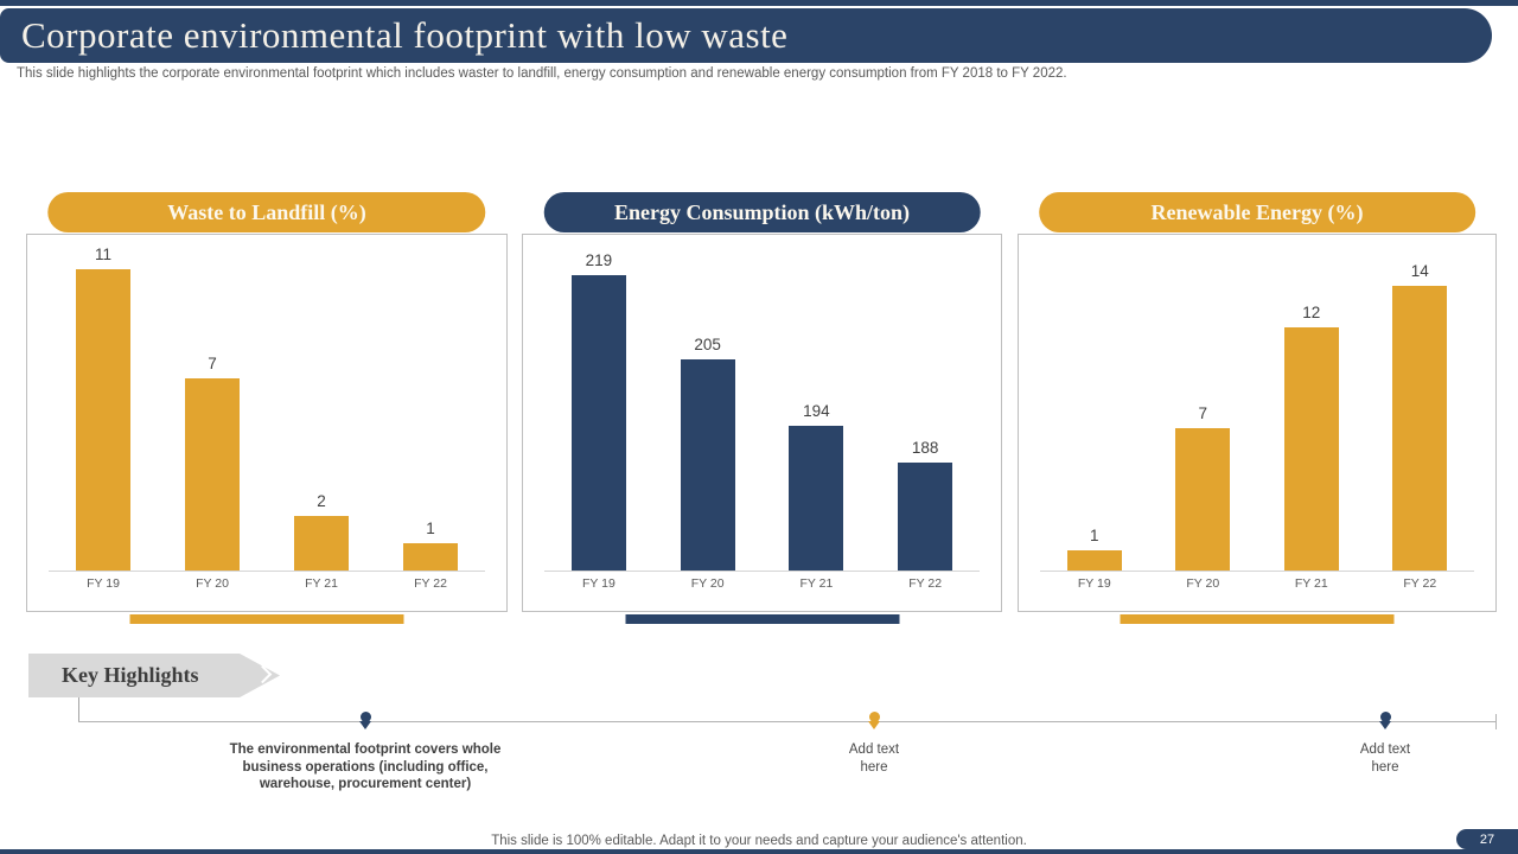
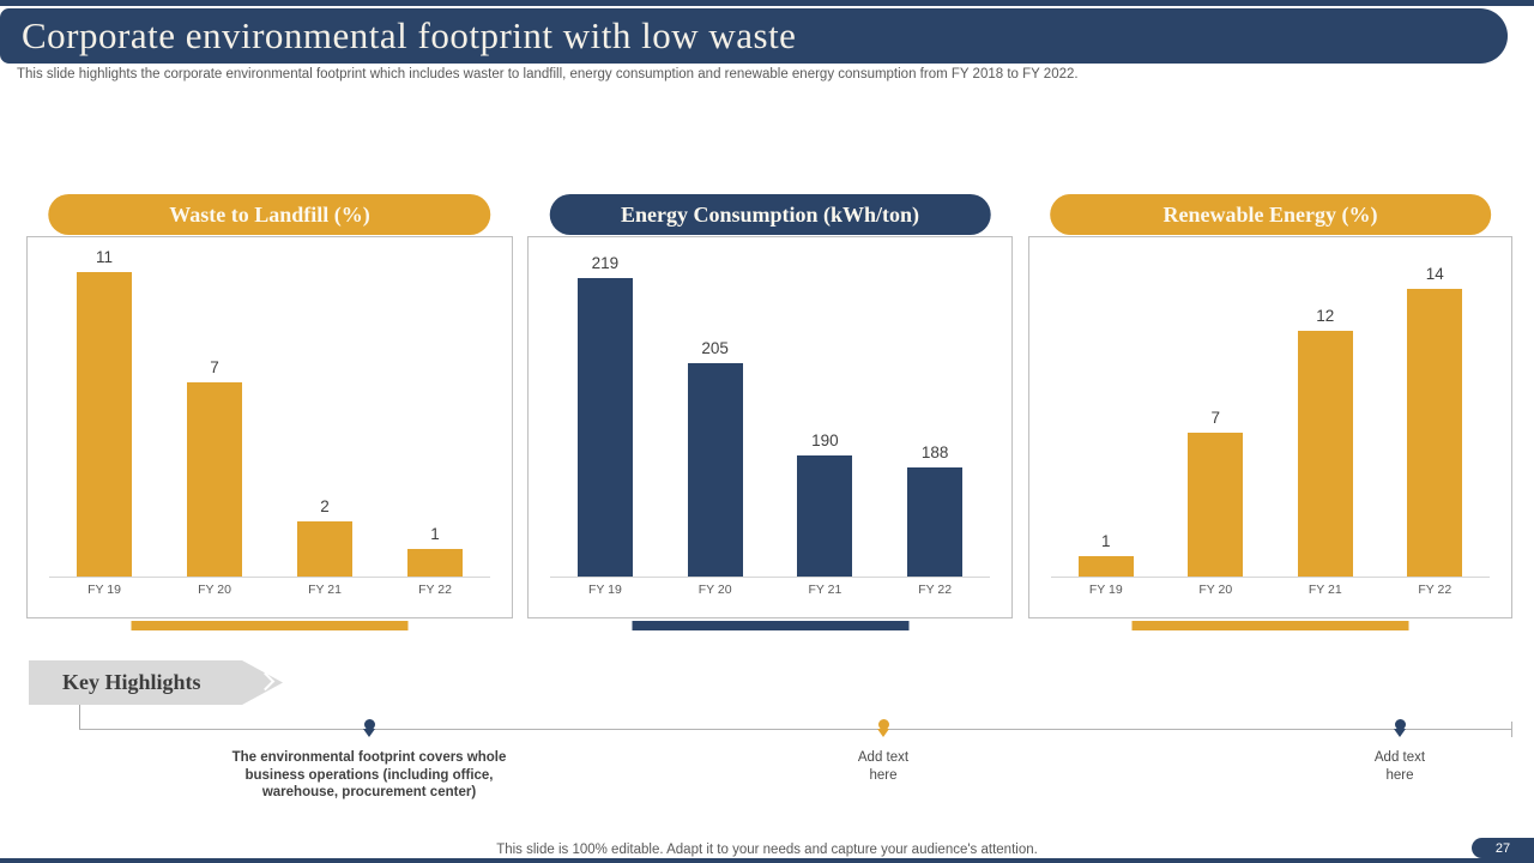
Energy Consumption (kWh/ton)/FY 21: 194 -> 190
